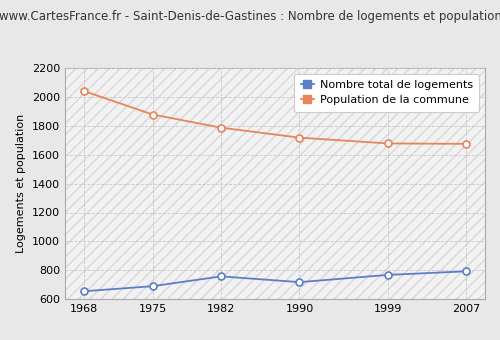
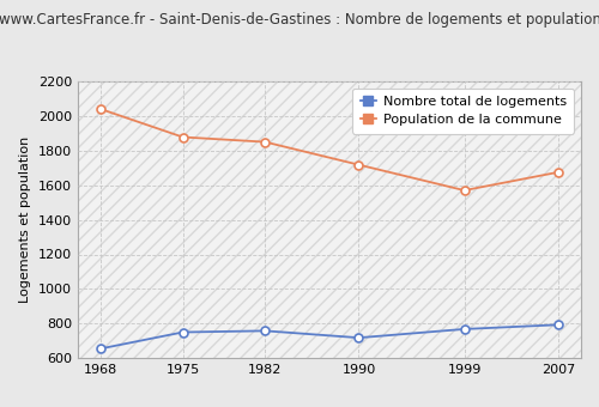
Nombre total de logements/1975: 690 -> 750
Population de la commune/1982: 1790 -> 1850
Population de la commune/1999: 1680 -> 1570
